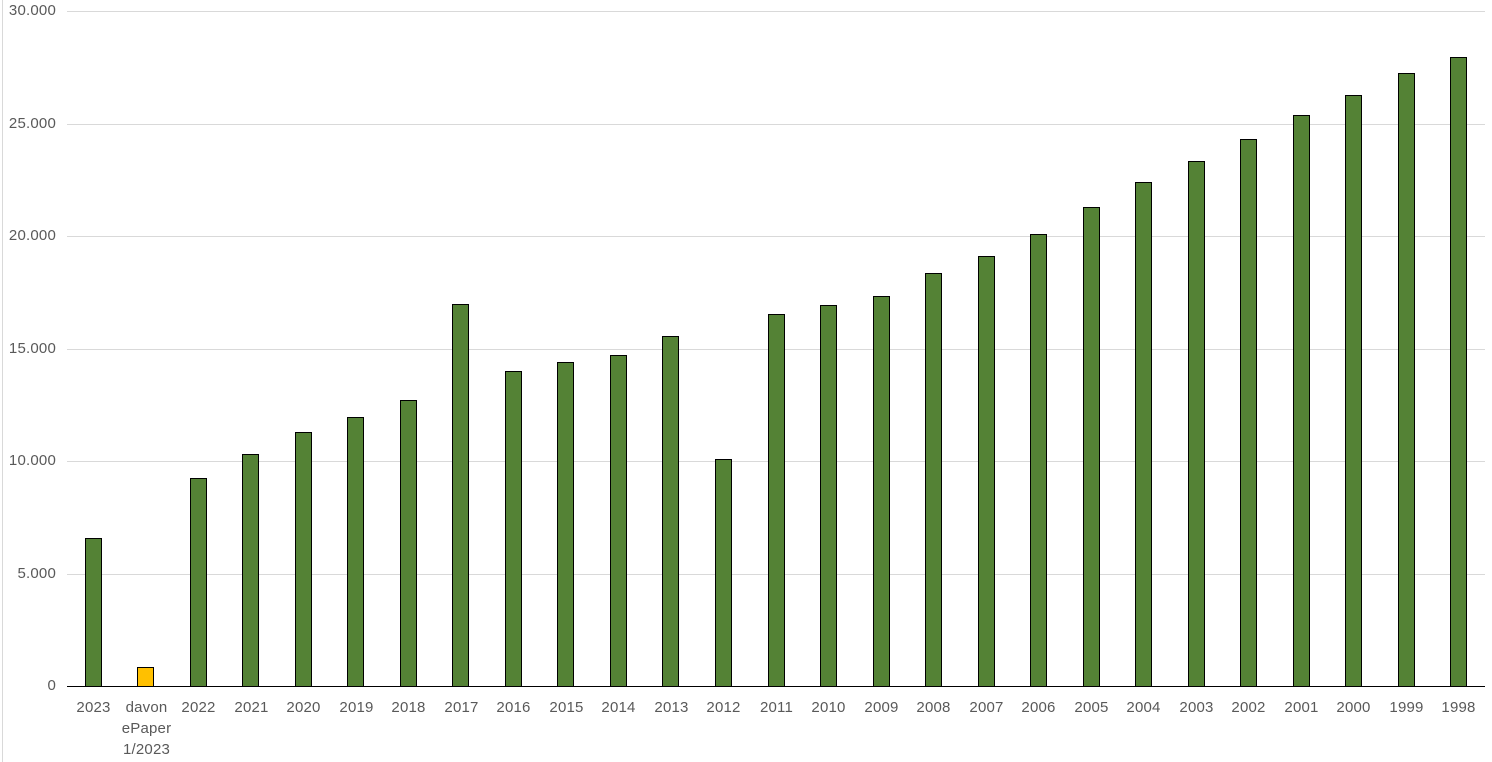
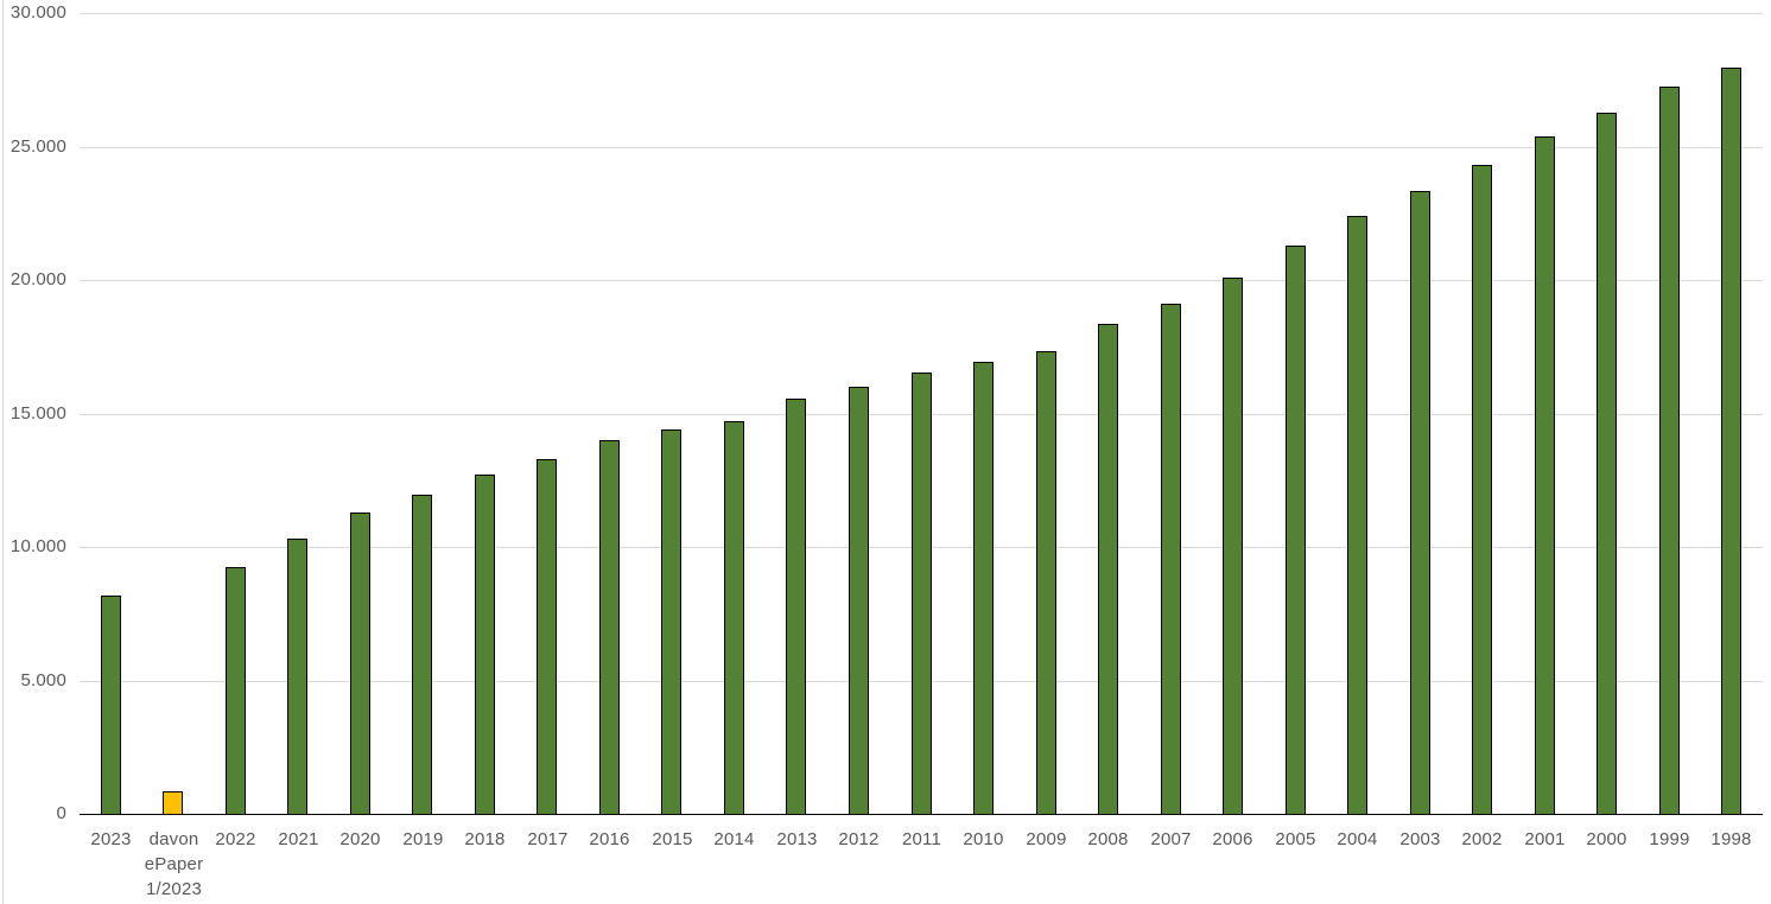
2023: 6600 -> 8200
2017: 17000 -> 13300
2012: 10100 -> 16000
